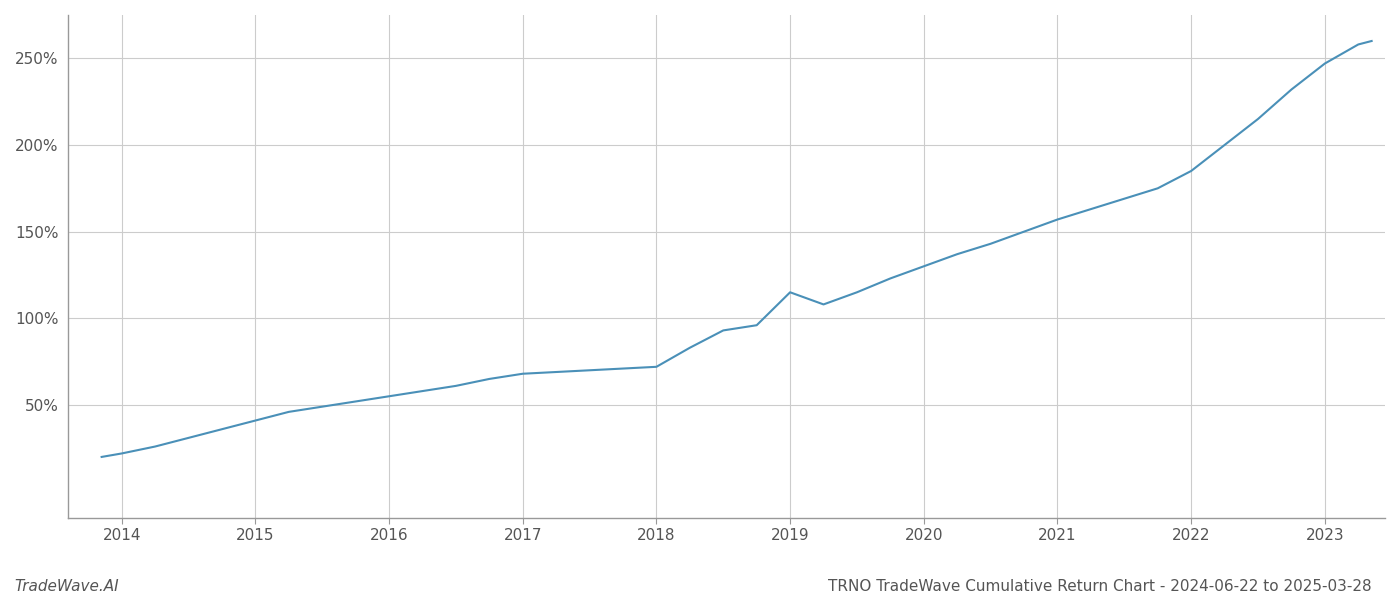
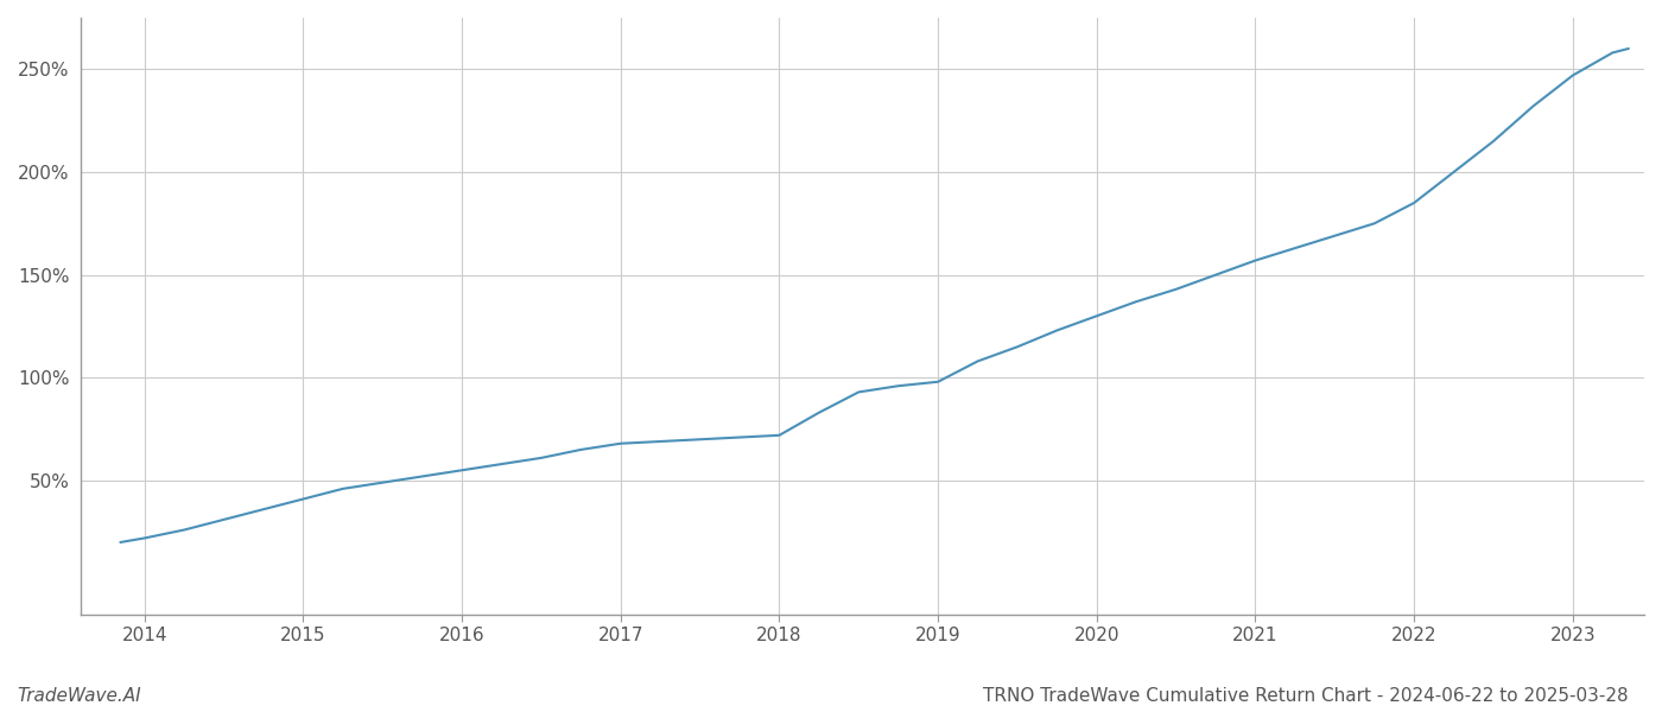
2019: 115% -> 98%
